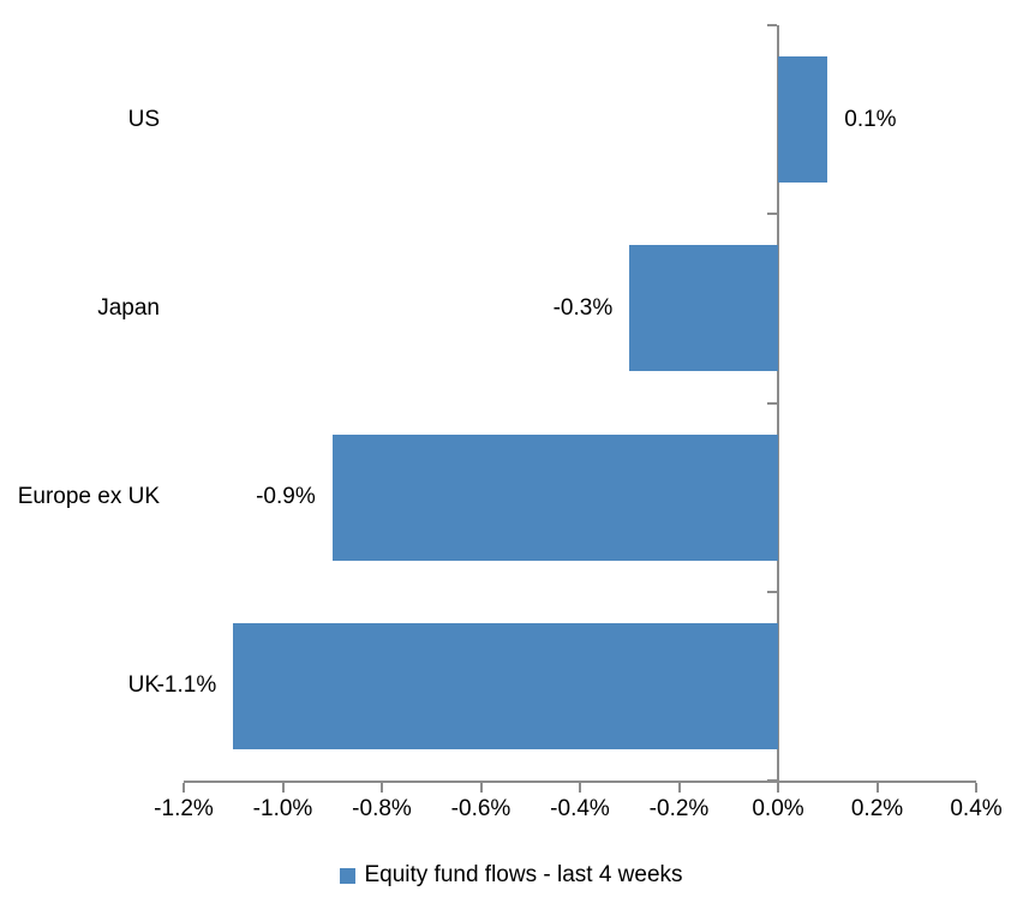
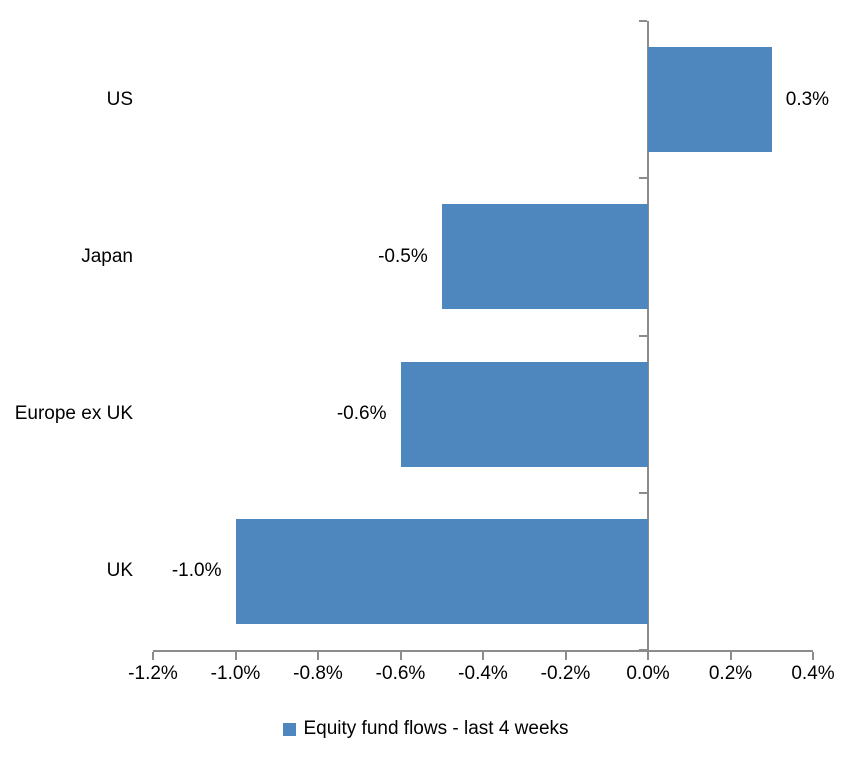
US: 0.1% -> 0.3%
Japan: -0.3% -> -0.5%
Europe ex UK: -0.9% -> -0.6%
UK: -1.1% -> -1.0%
